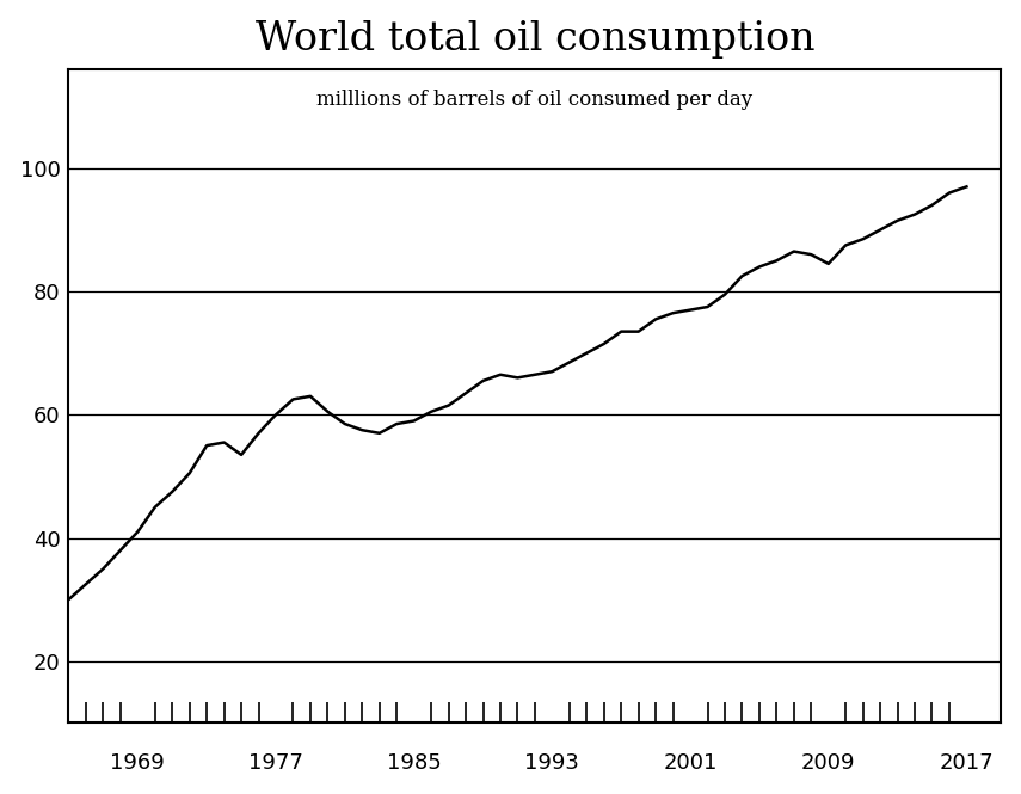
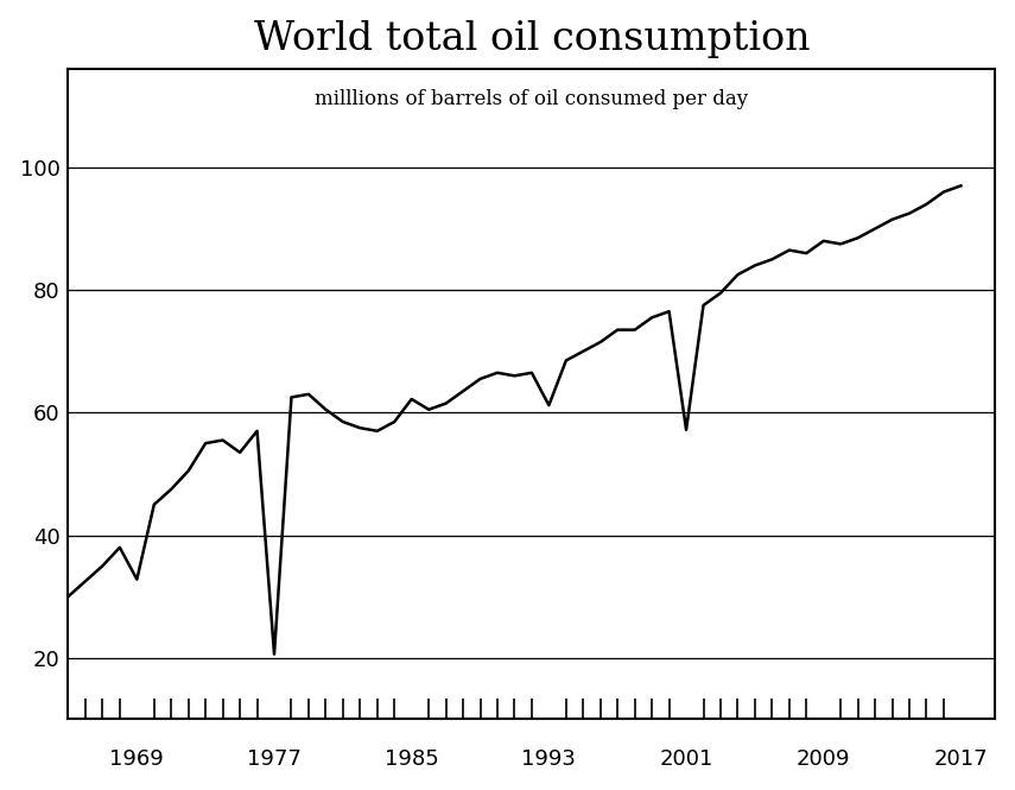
1969: 41.0 -> 32.8
1977: 60.0 -> 20.6
1985: 59.0 -> 62.2
1993: 67.0 -> 61.2
2001: 77.0 -> 57.2
2009: 84.5 -> 88.0
